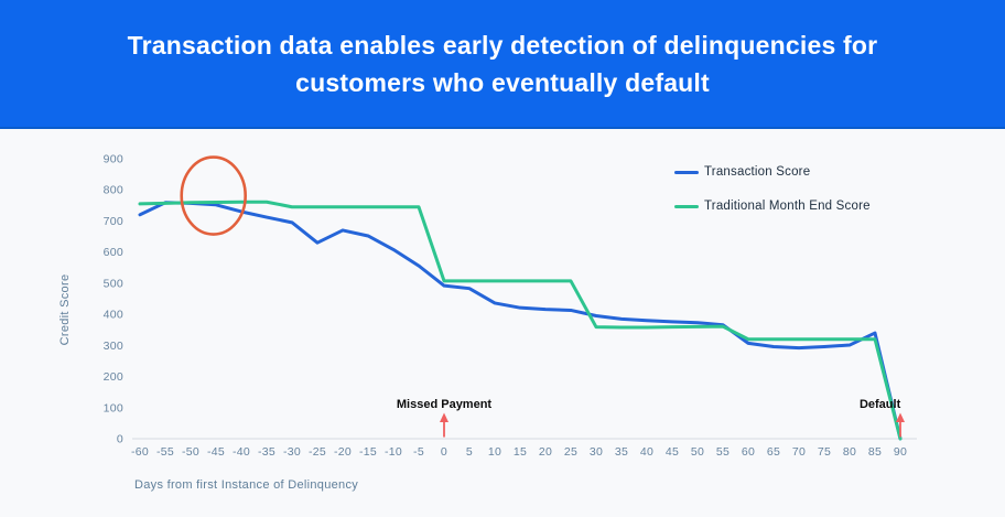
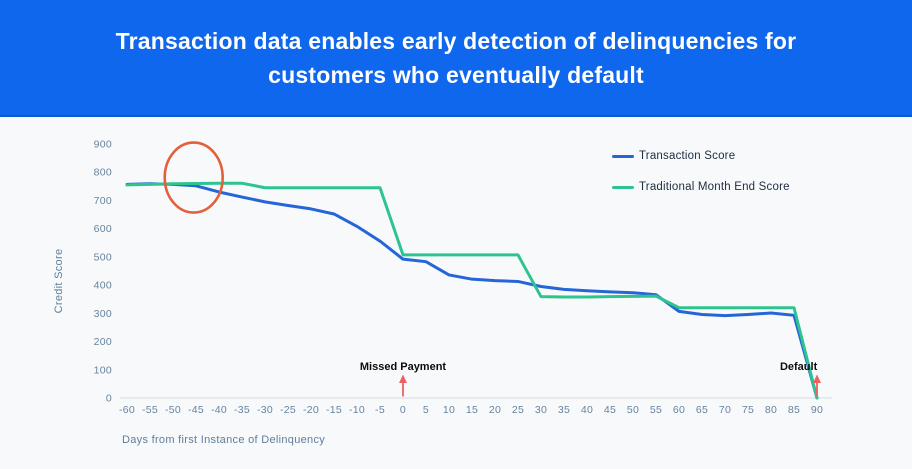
Transaction Score/-60: 720 -> 760
Transaction Score/-25: 630 -> 680
Transaction Score/85: 340 -> 290
